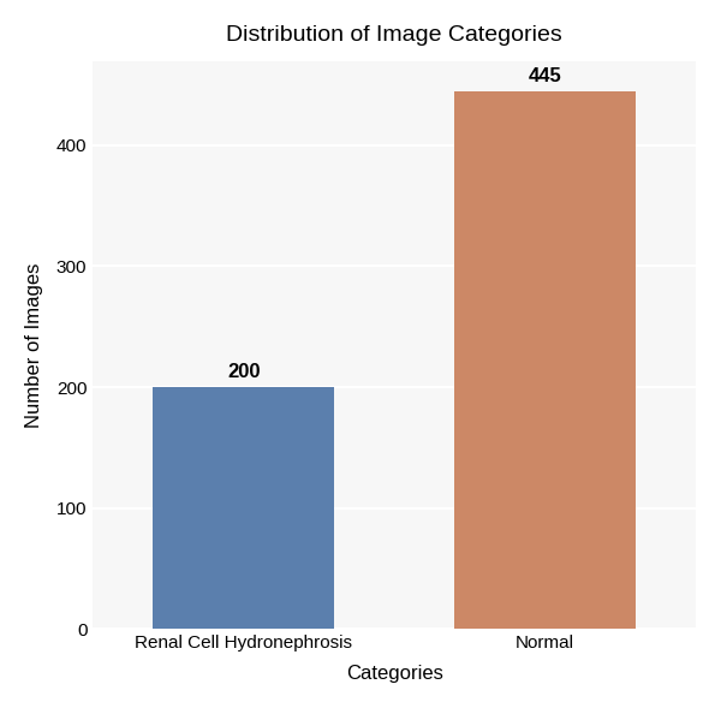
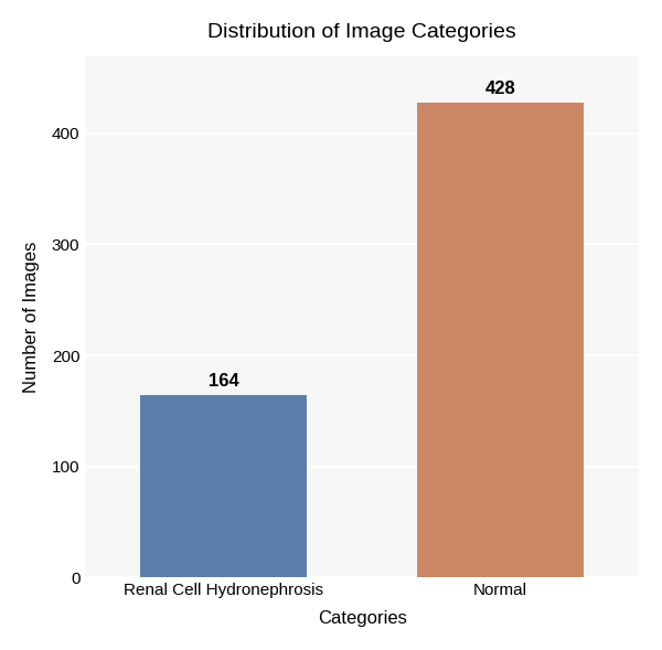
Renal Cell Hydronephrosis: 200 -> 164
Normal: 445 -> 428
